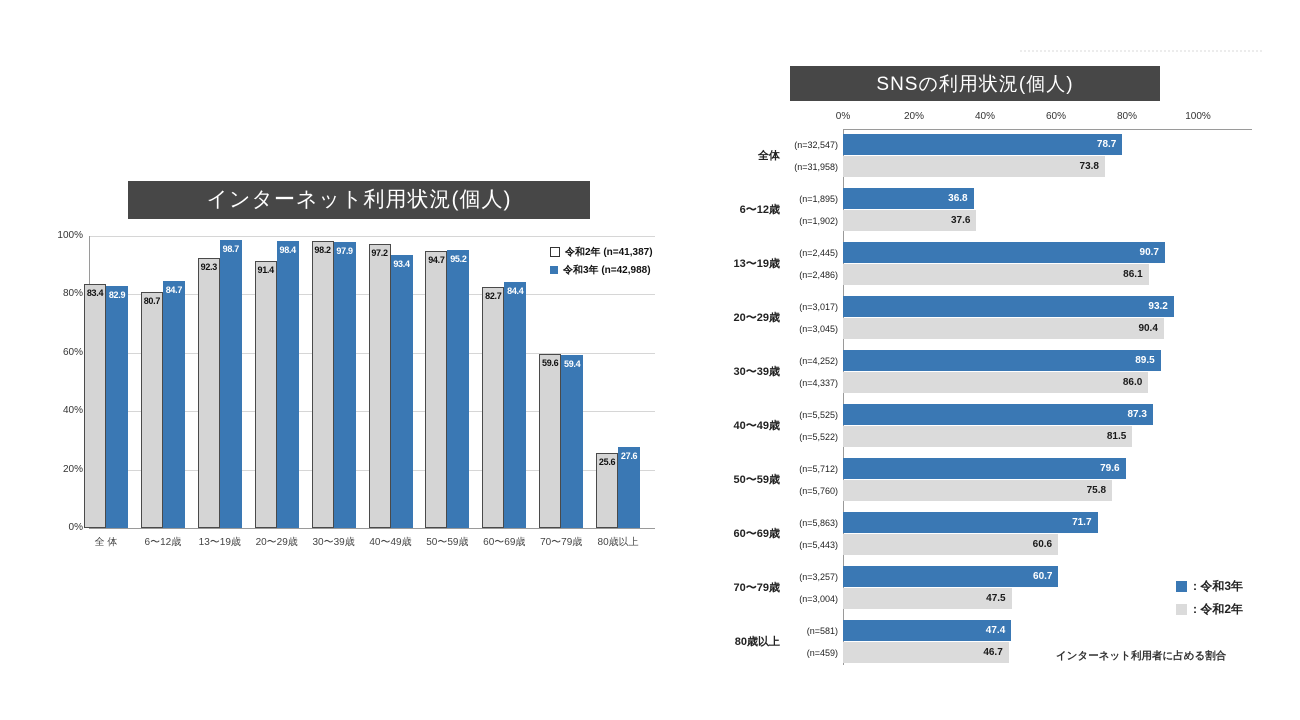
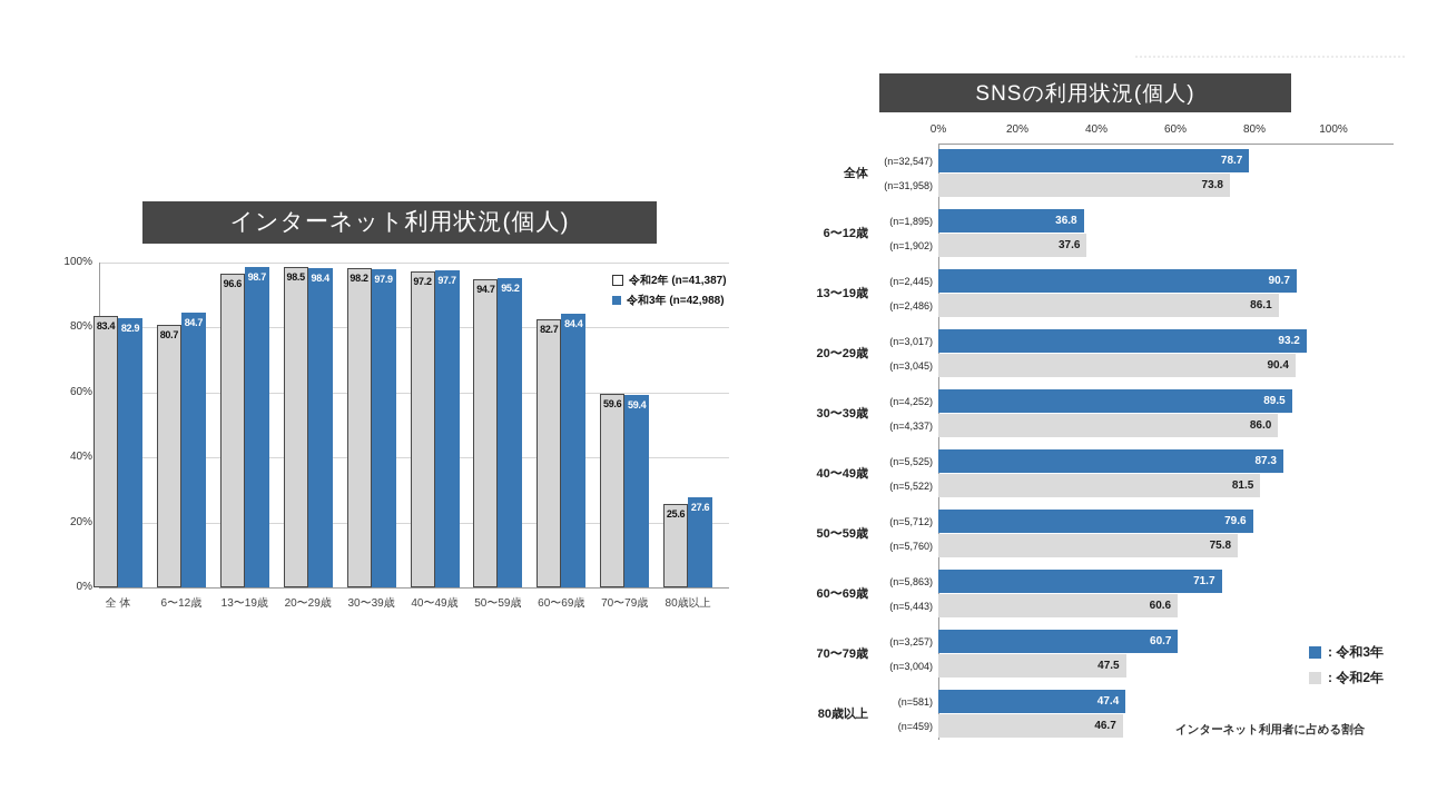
インターネット利用状況(個人)/令和2年 (n=41,387)/13〜19歳: 92.3 -> 96.6
インターネット利用状況(個人)/令和2年 (n=41,387)/20〜29歳: 91.4 -> 98.5
インターネット利用状況(個人)/令和3年 (n=42,988)/40〜49歳: 93.4 -> 97.7
